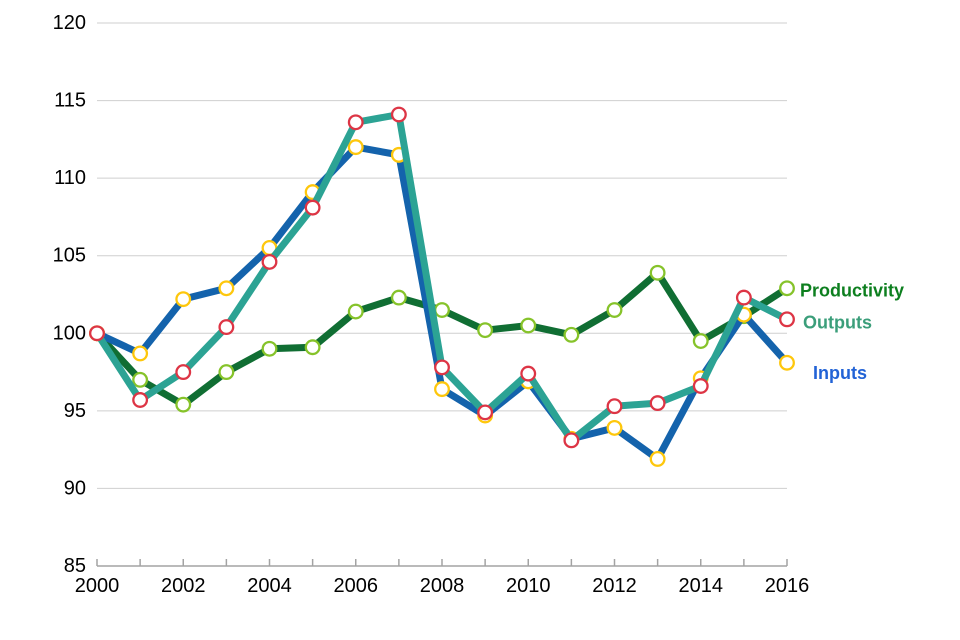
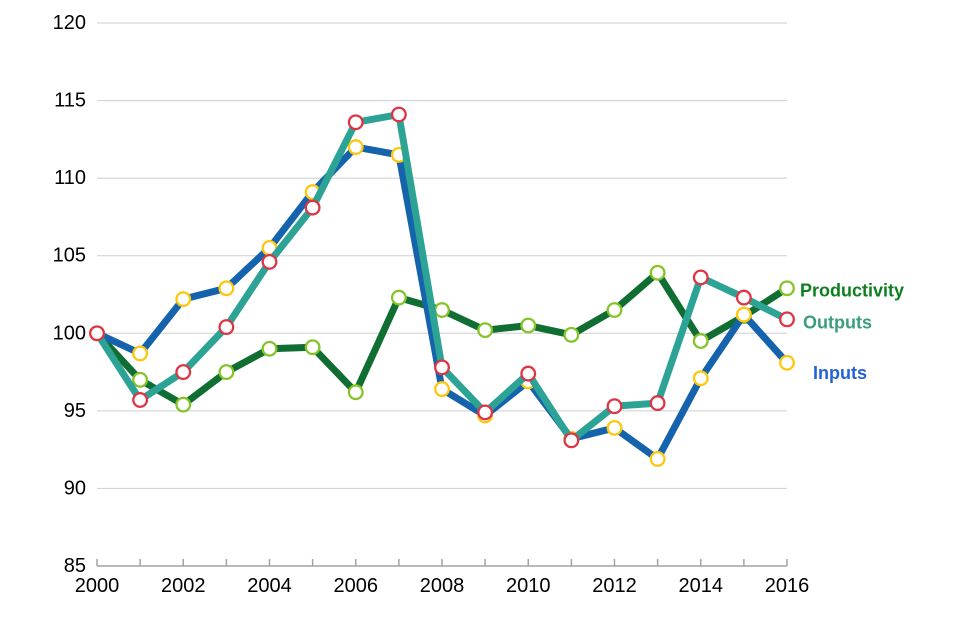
Productivity/2006: 101.4 -> 96.2
Outputs/2014: 96.6 -> 103.6
